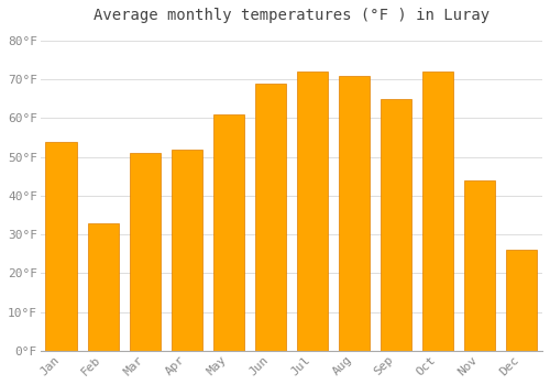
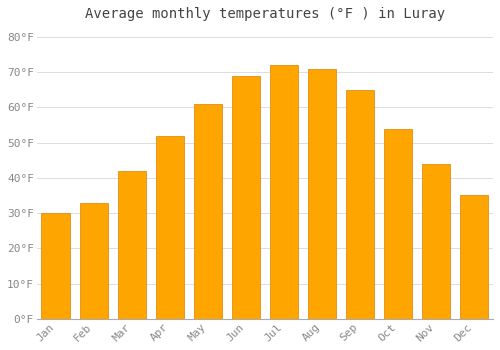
Jan: 54°F -> 30°F
Mar: 51°F -> 42°F
Oct: 72°F -> 54°F
Dec: 26°F -> 35°F
